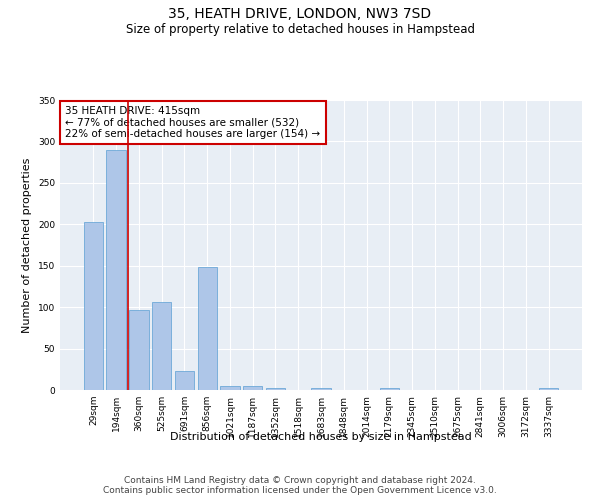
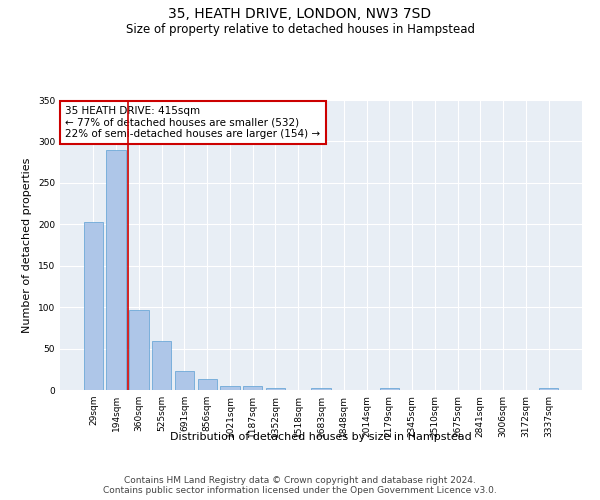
525sqm: 106 -> 59
856sqm: 148 -> 13
